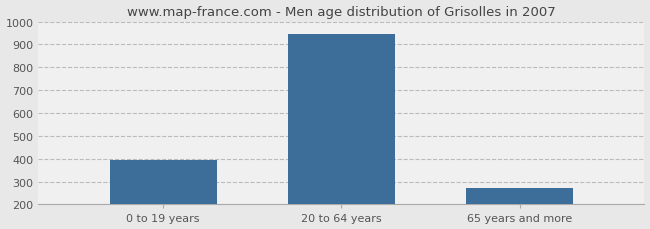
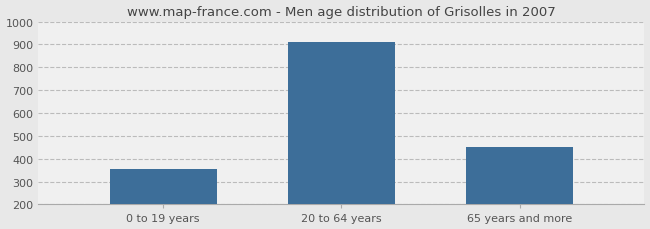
0 to 19 years: 394 -> 355
20 to 64 years: 944 -> 910
65 years and more: 272 -> 450
